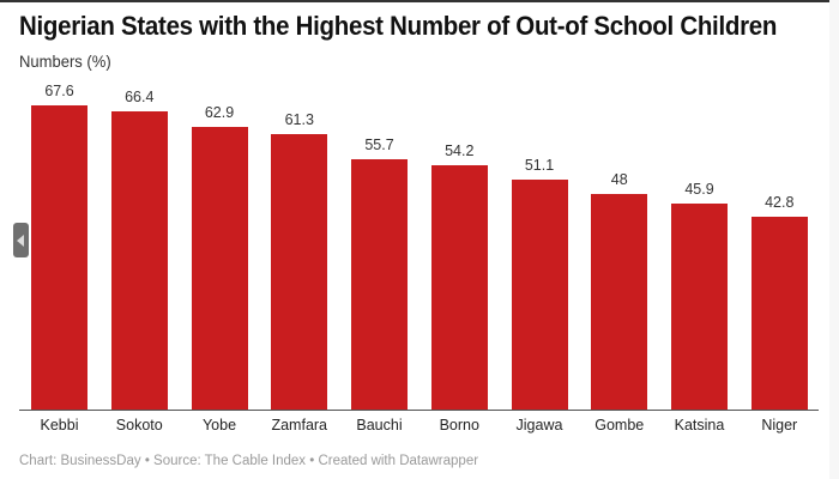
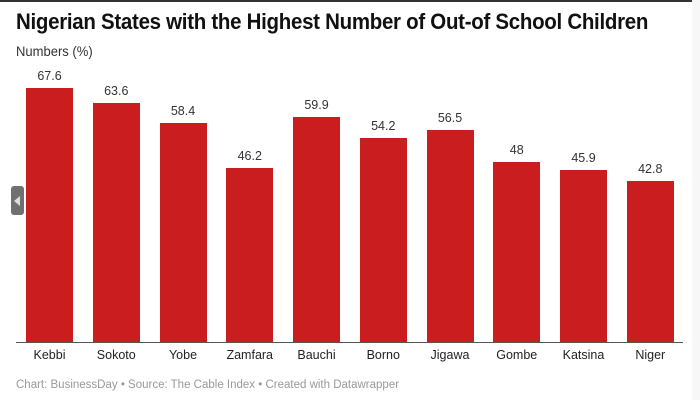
Sokoto: 66.4 -> 63.6
Yobe: 62.9 -> 58.4
Zamfara: 61.3 -> 46.2
Bauchi: 55.7 -> 59.9
Jigawa: 51.1 -> 56.5
